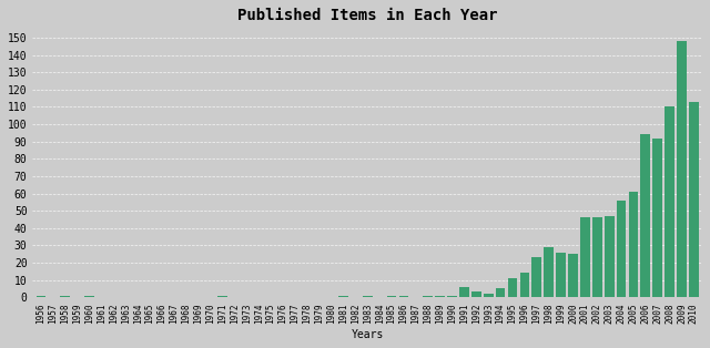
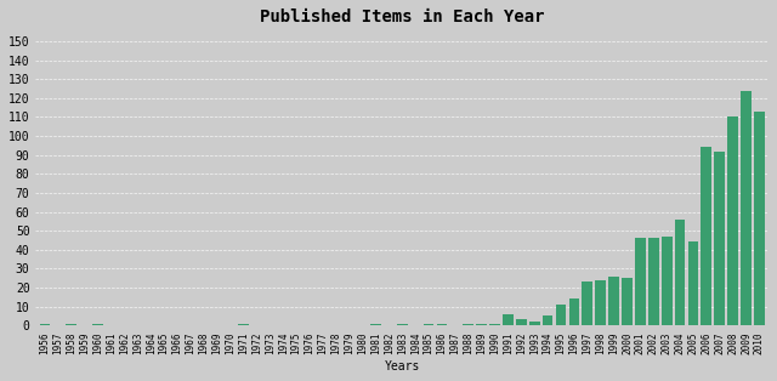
1998: 29 -> 24
2005: 61 -> 44
2009: 148 -> 124
